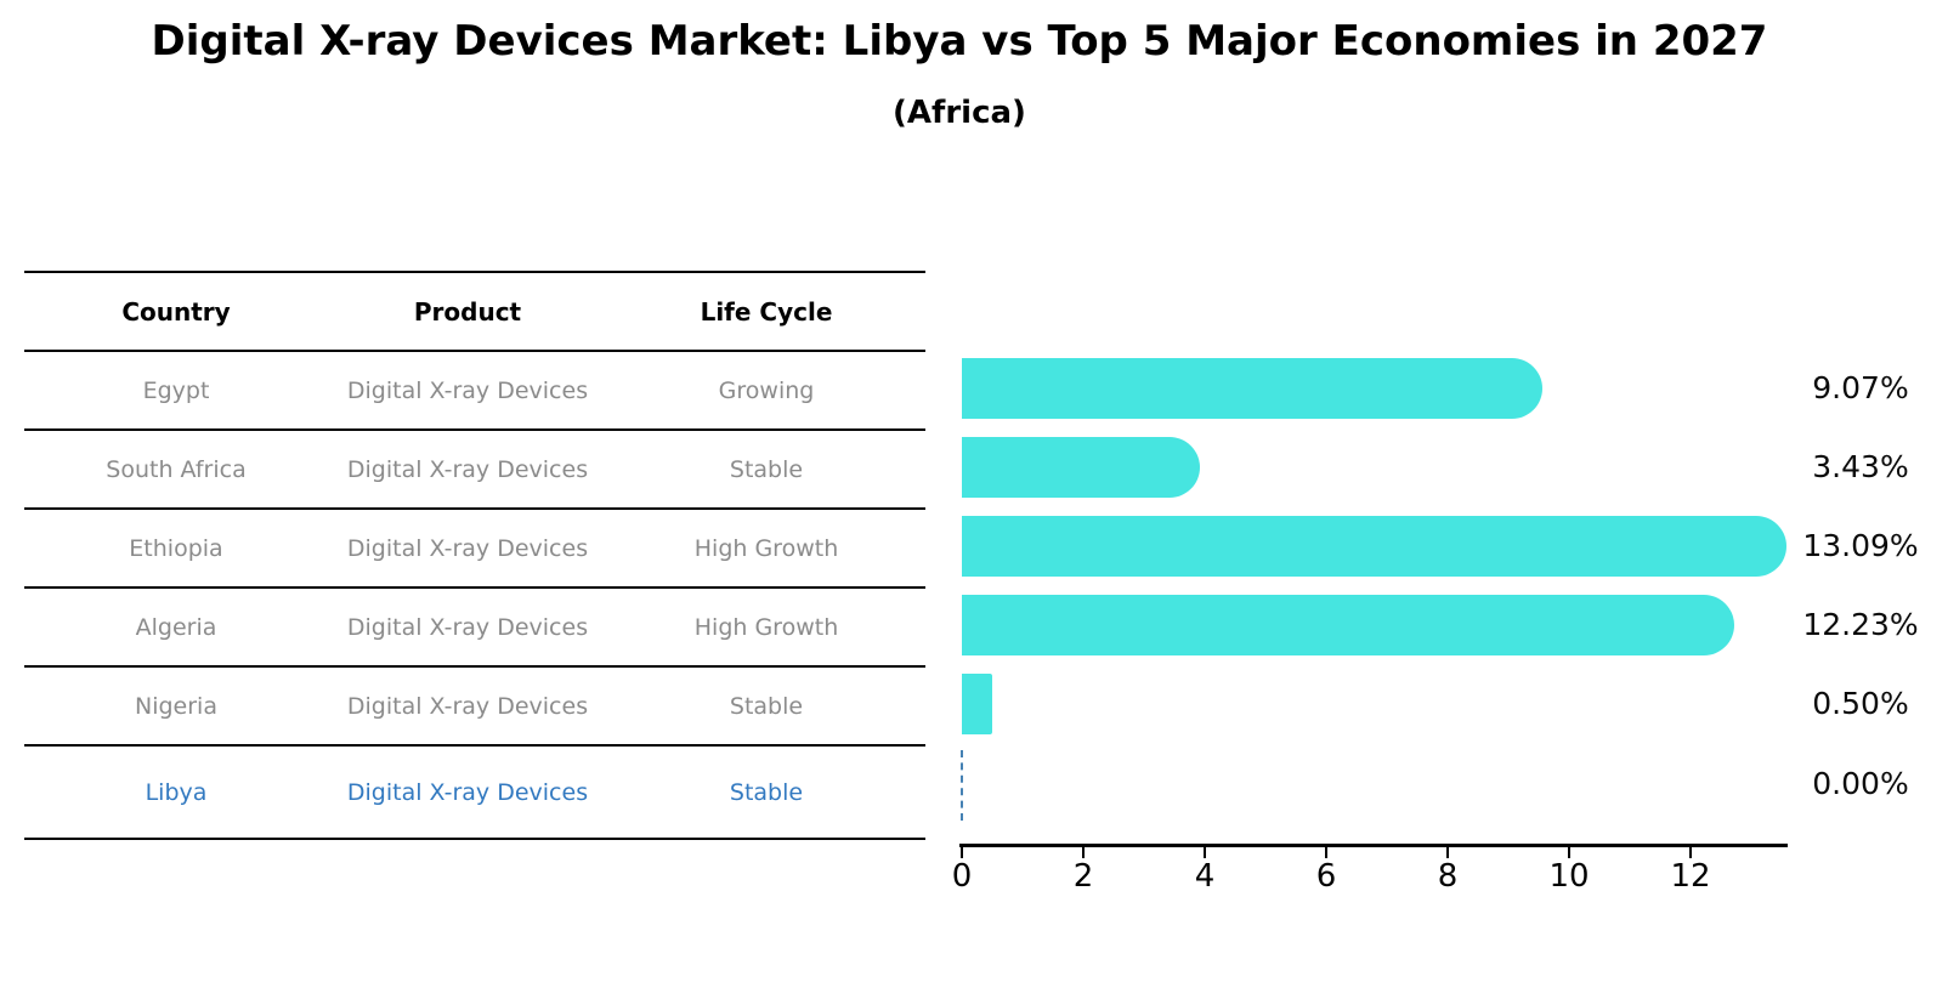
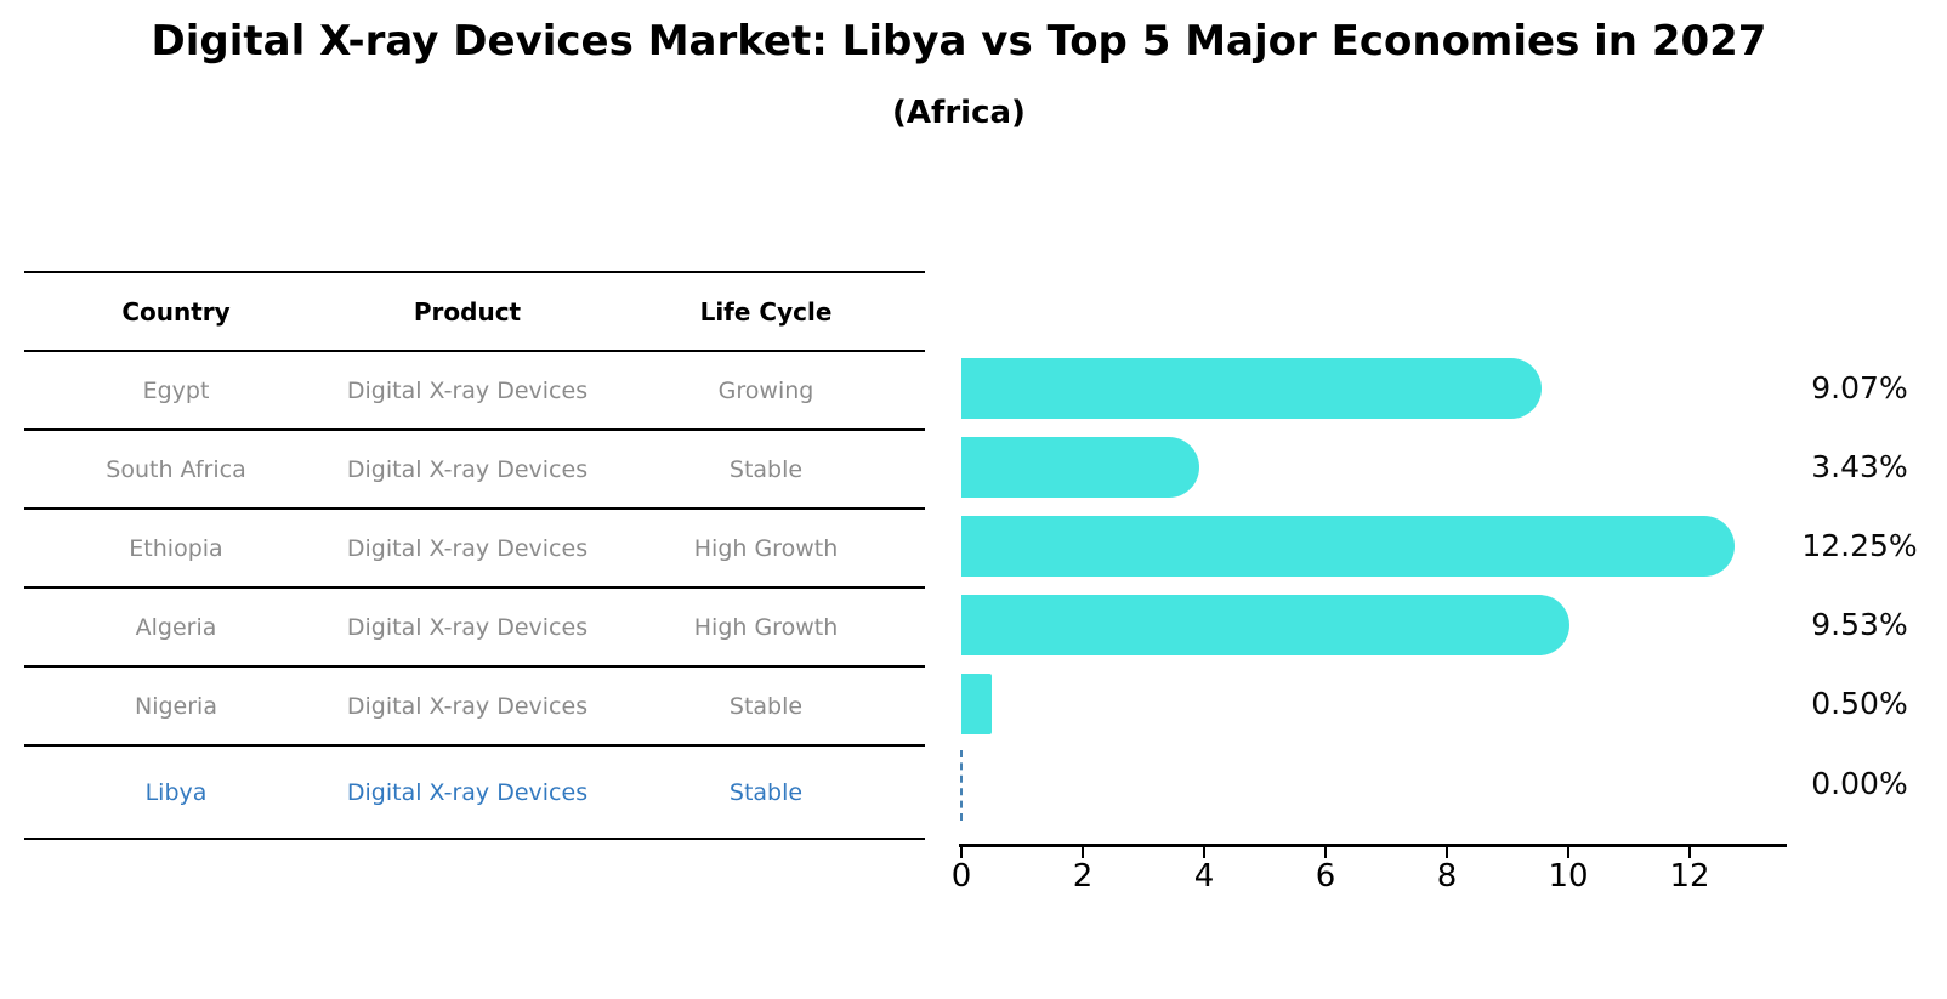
Ethiopia: 13.09% -> 12.25%
Algeria: 12.23% -> 9.53%
